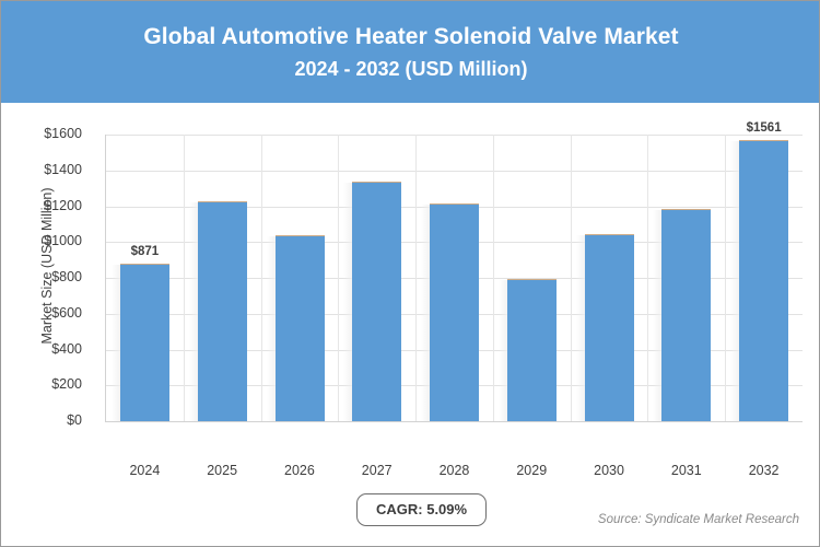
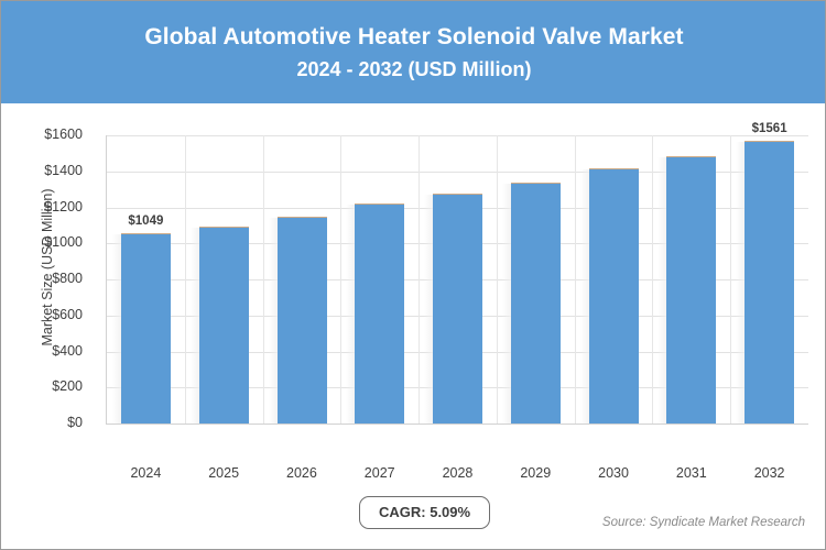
2024: $871 -> $1049
2025: $1220 -> $1090
2026: $1030 -> $1140
2027: $1330 -> $1210
2028: $1210 -> $1270
2029: $790 -> $1330
2030: $1040 -> $1410
2031: $1180 -> $1480
